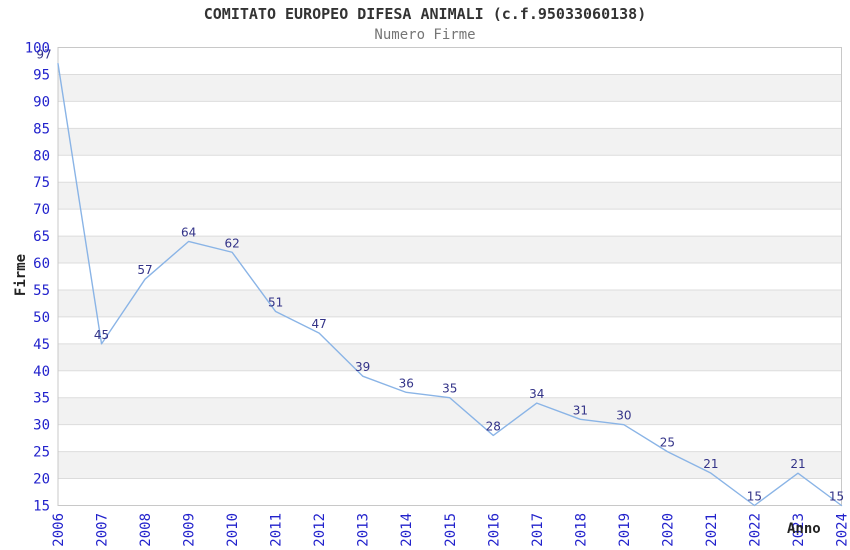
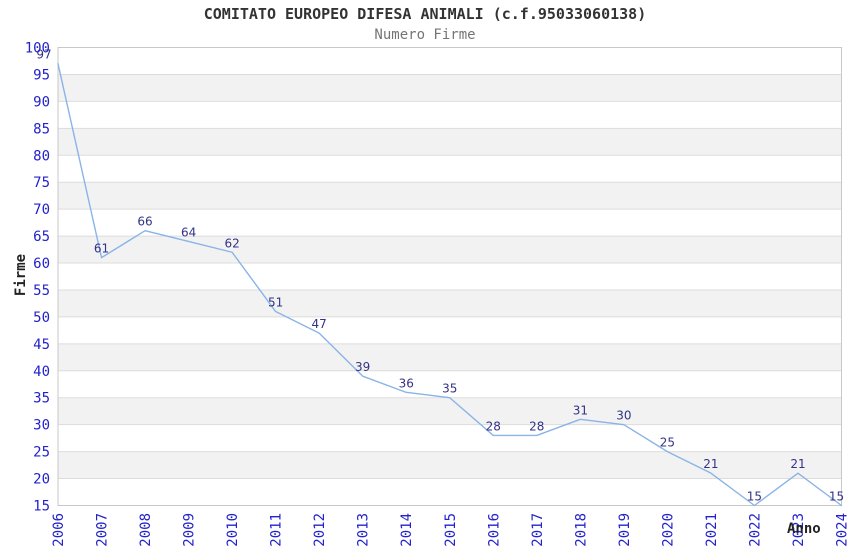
2007: 45 -> 61
2008: 57 -> 66
2017: 34 -> 28
